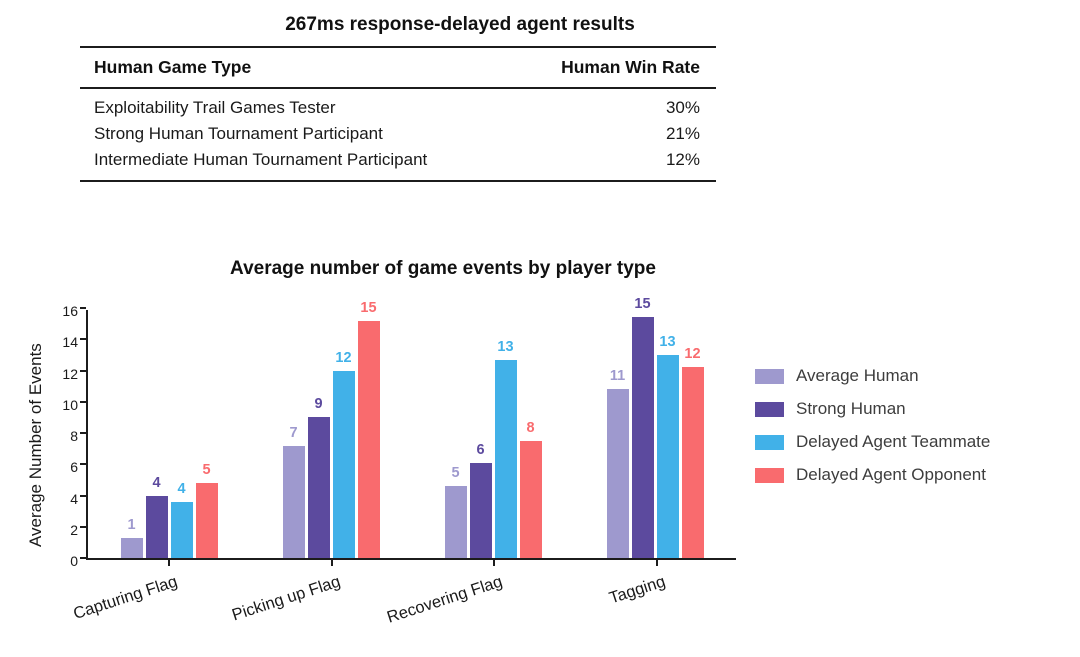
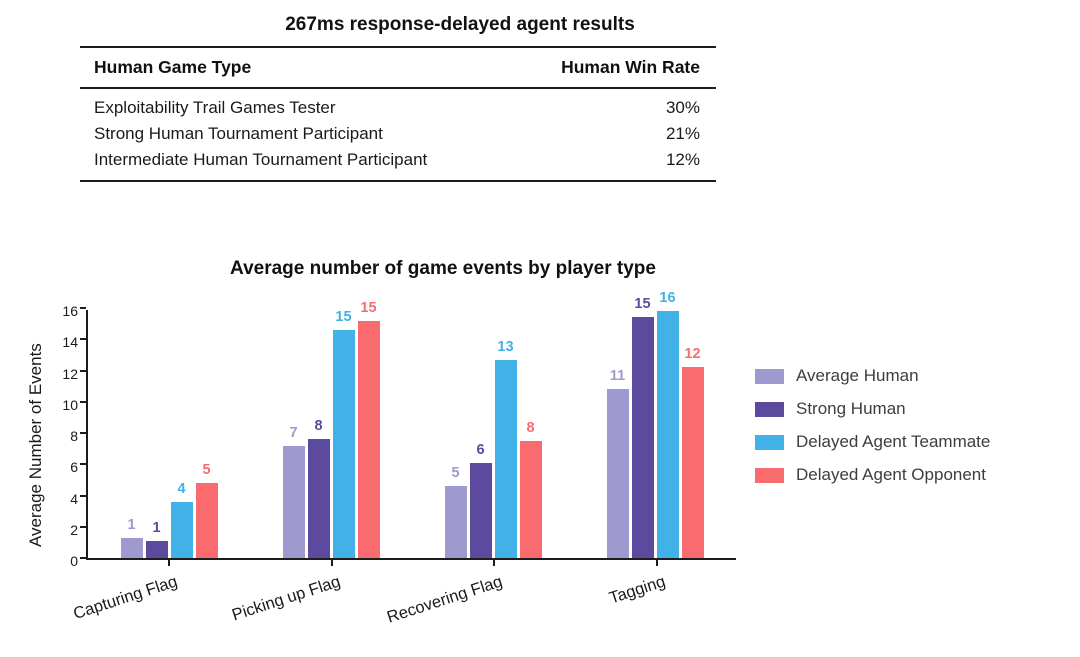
Average number of game events by player type/Strong Human/Capturing Flag: 4 -> 1
Average number of game events by player type/Strong Human/Picking up Flag: 9 -> 8
Average number of game events by player type/Delayed Agent Teammate/Picking up Flag: 12 -> 15
Average number of game events by player type/Delayed Agent Teammate/Tagging: 13 -> 16
